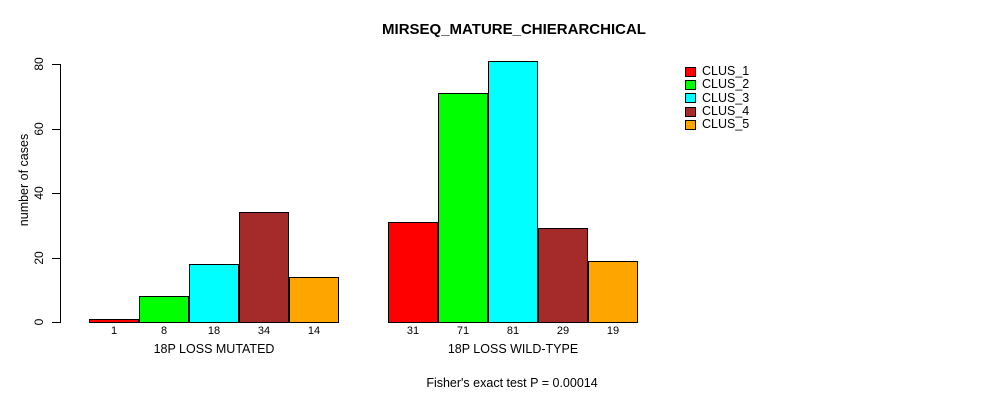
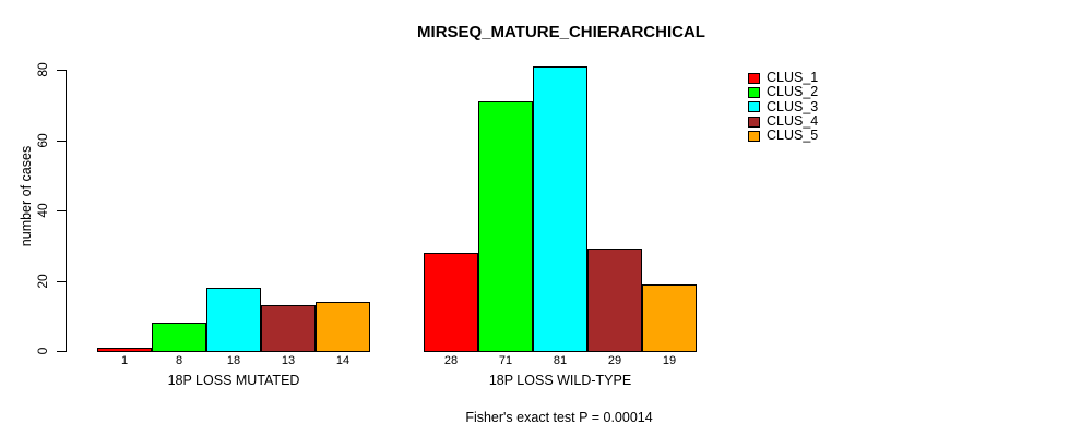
CLUS_4/18P LOSS MUTATED: 34 -> 13
CLUS_1/18P LOSS WILD-TYPE: 31 -> 28
